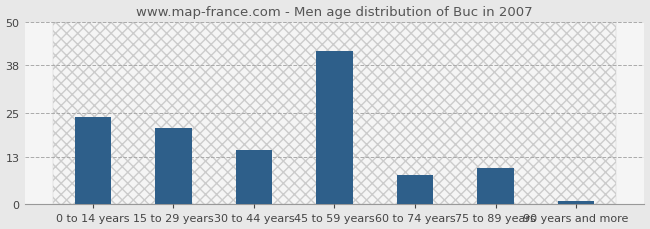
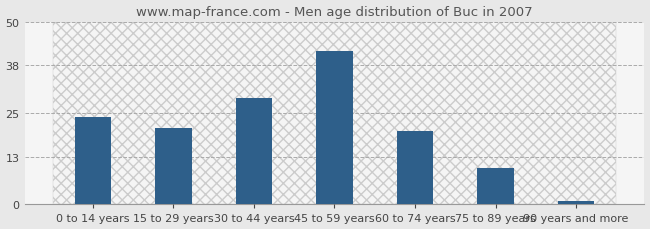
30 to 44 years: 15 -> 29
60 to 74 years: 8 -> 20
